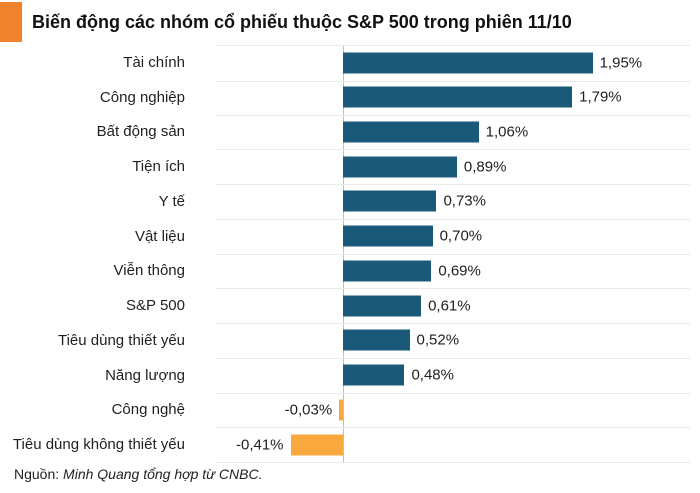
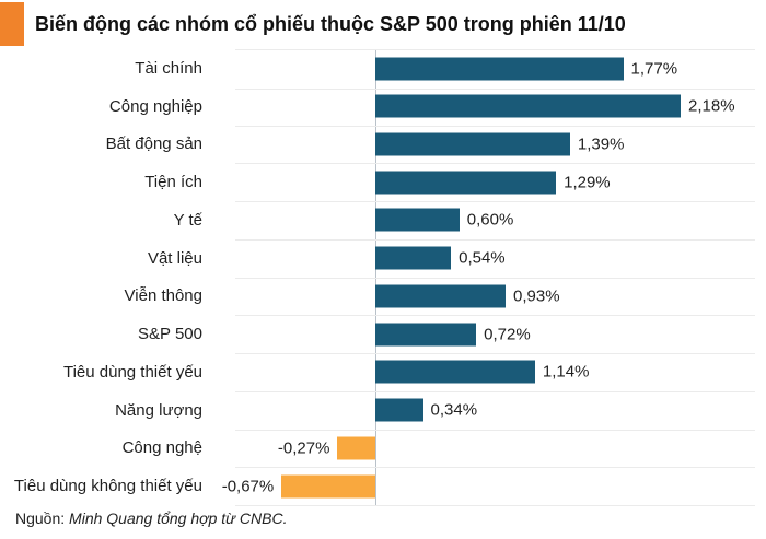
Tài chính: 1,95% -> 1,77%
Công nghiệp: 1,79% -> 2,18%
Bất động sản: 1,06% -> 1,39%
Tiện ích: 0,89% -> 1,29%
Y tế: 0,73% -> 0,60%
Vật liệu: 0,70% -> 0,54%
Viễn thông: 0,69% -> 0,93%
S&P 500: 0,61% -> 0,72%
Tiêu dùng thiết yếu: 0,52% -> 1,14%
Năng lượng: 0,48% -> 0,34%
Công nghệ: -0,03% -> -0,27%
Tiêu dùng không thiết yếu: -0,41% -> -0,67%
